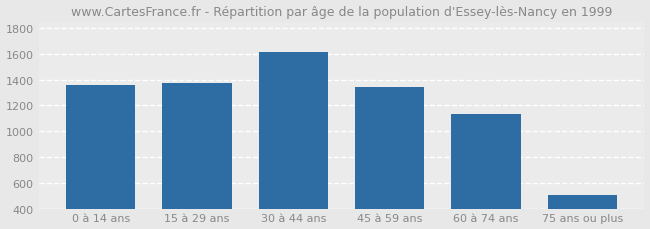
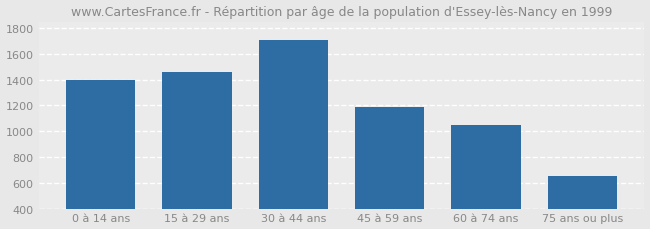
0 à 14 ans: 1360 -> 1400
15 à 29 ans: 1370 -> 1460
30 à 44 ans: 1620 -> 1710
45 à 59 ans: 1340 -> 1190
60 à 74 ans: 1130 -> 1050
75 ans ou plus: 500 -> 650
